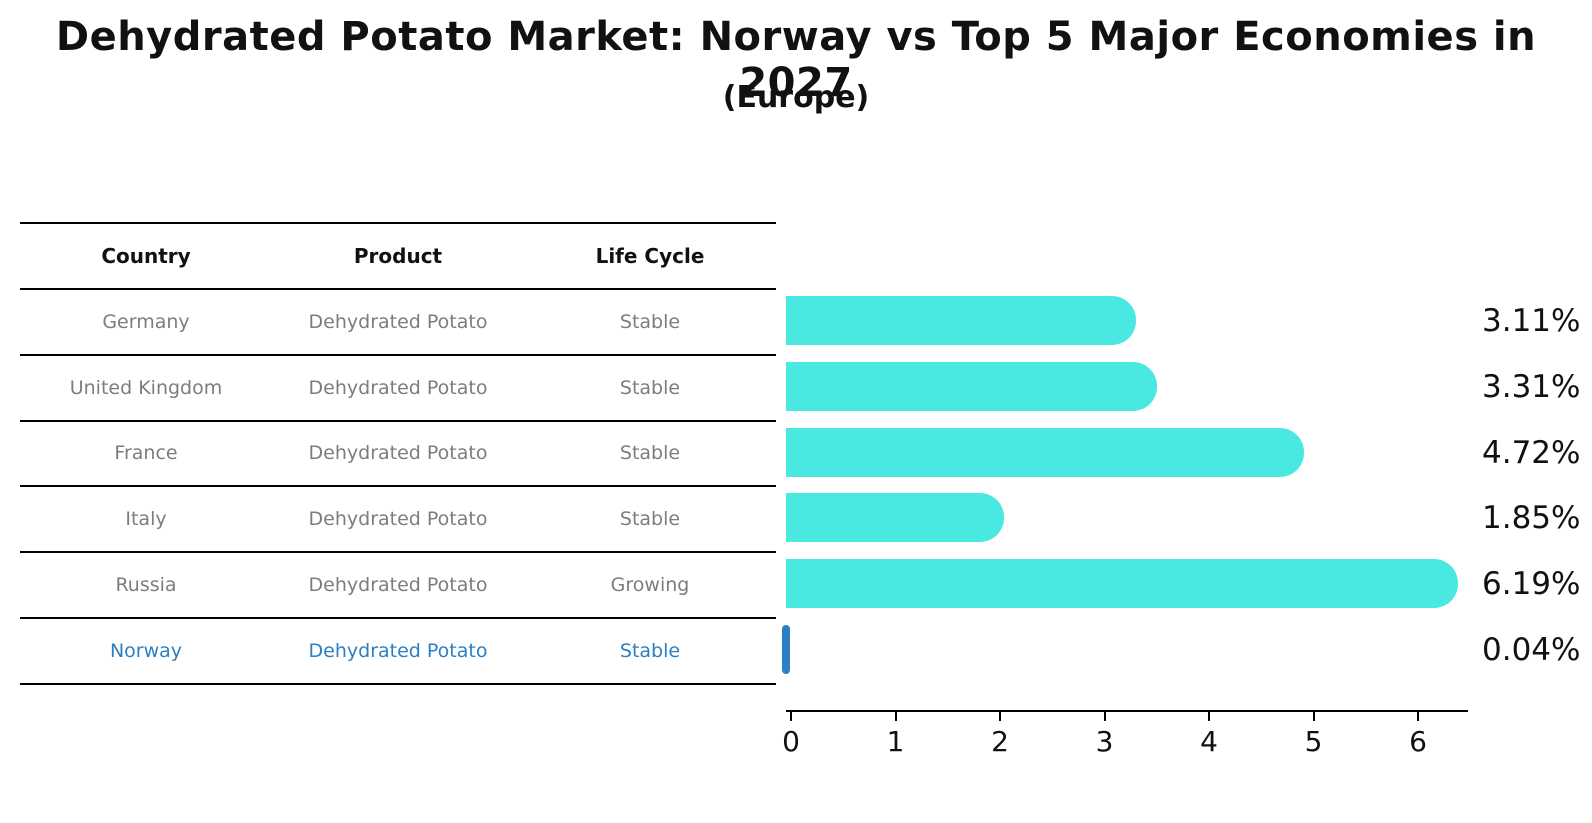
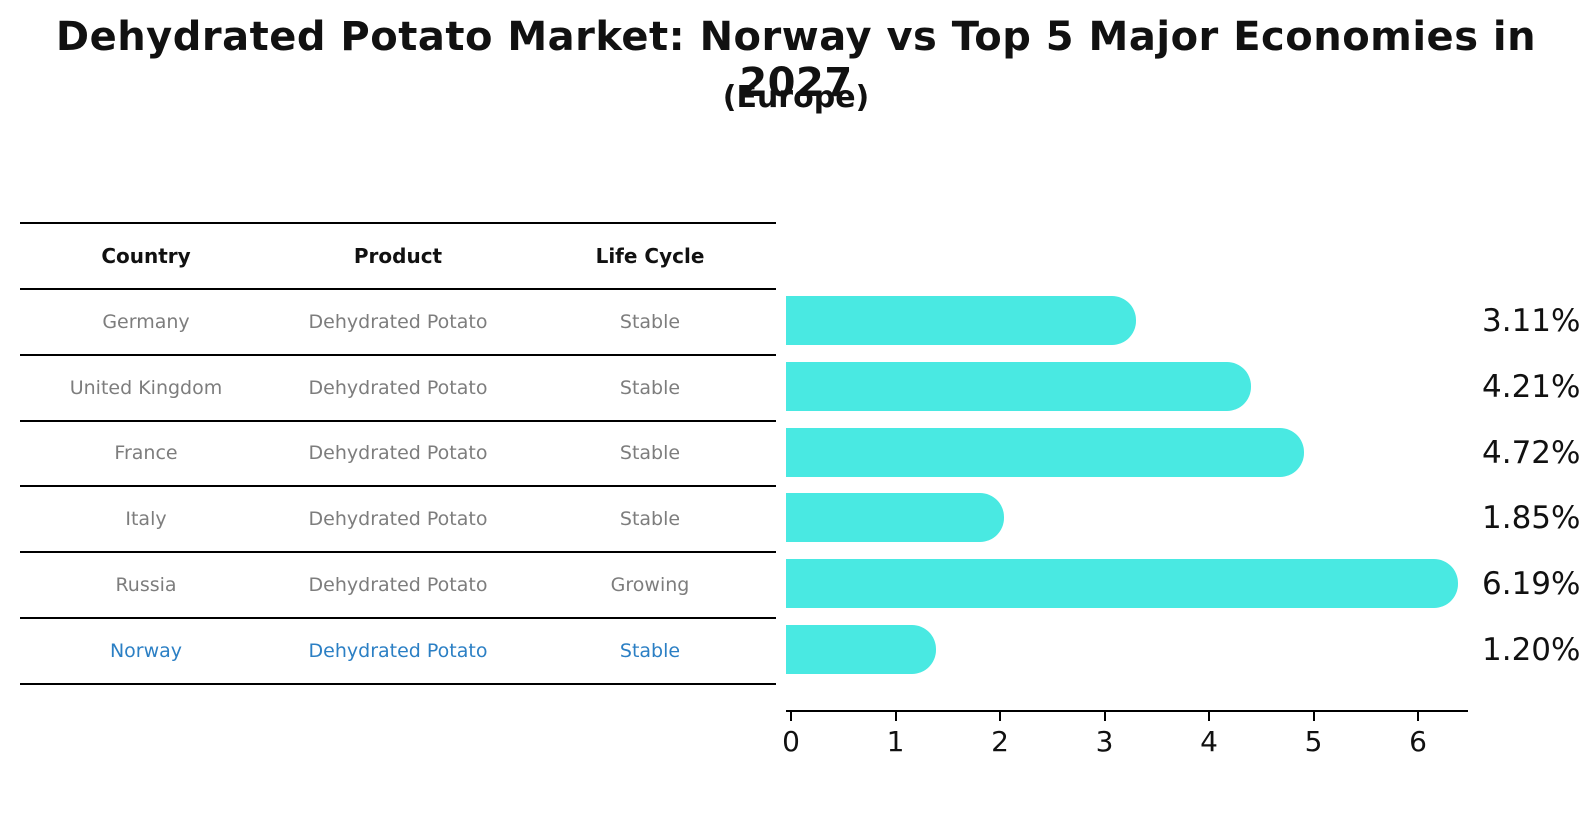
United Kingdom: 3.31% -> 4.21%
Norway: 0.04% -> 1.20%
